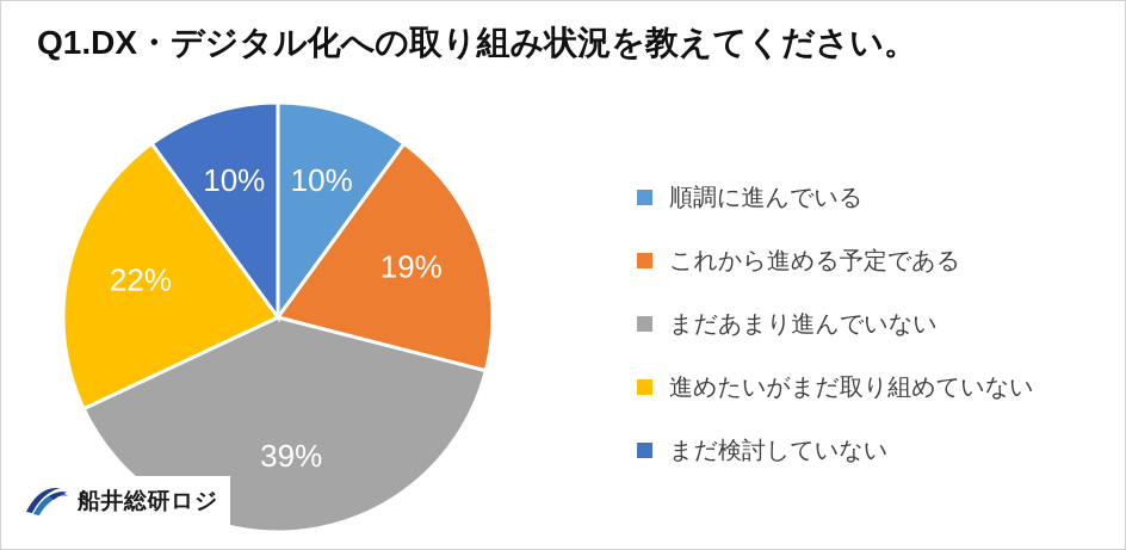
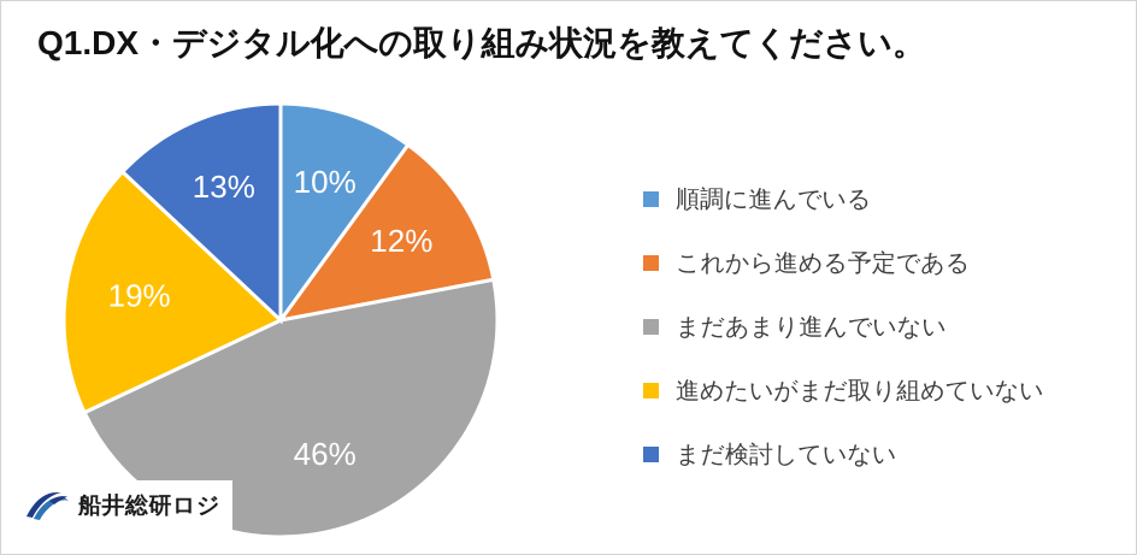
これから進める予定である: 19% -> 12%
まだあまり進んでいない: 39% -> 46%
進めたいがまだ取り組めていない: 22% -> 19%
まだ検討していない: 10% -> 13%
